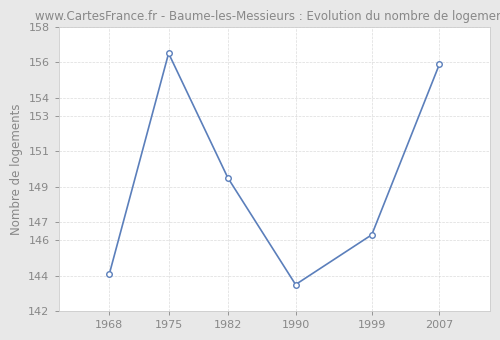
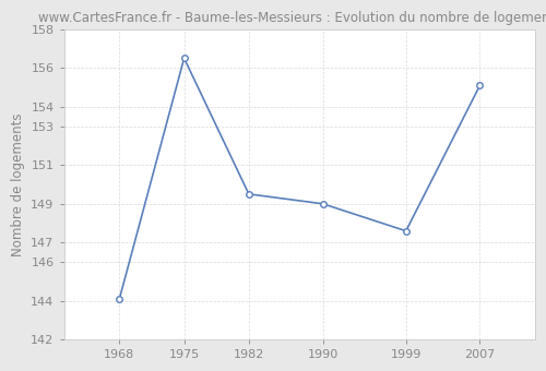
1990: 143.5 -> 149.0
1999: 146.3 -> 147.6
2007: 155.9 -> 155.1
